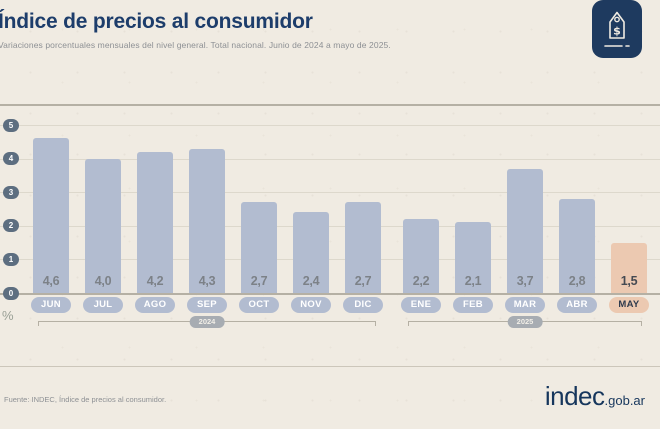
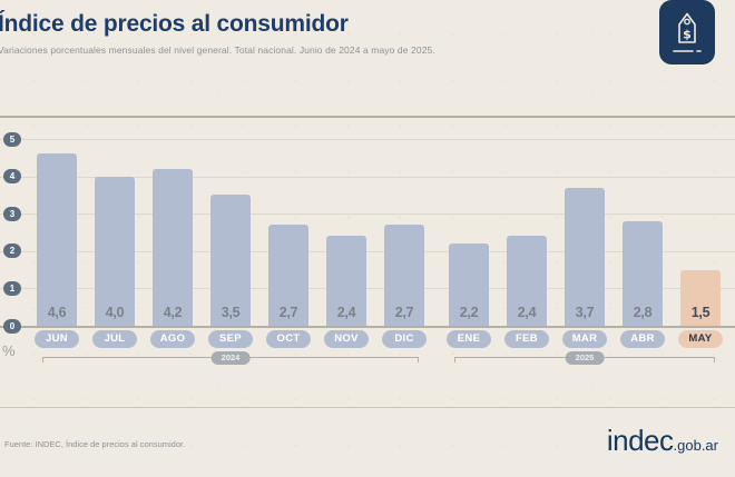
SEP: 4,3 -> 3,5
FEB: 2,1 -> 2,4
